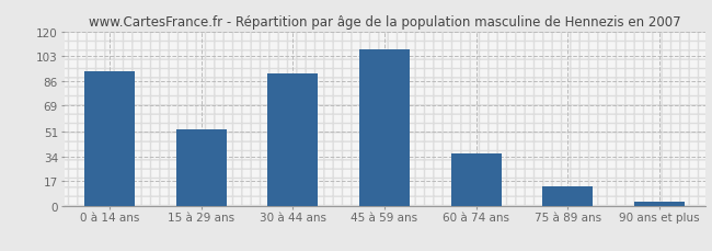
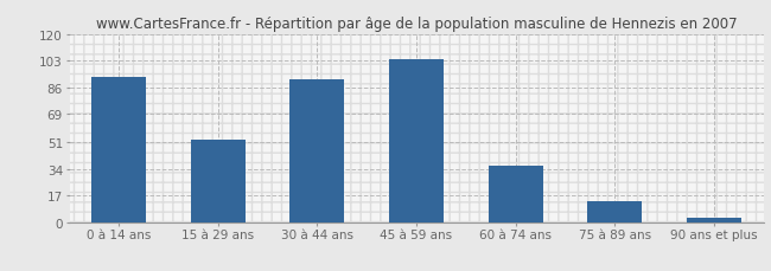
45 à 59 ans: 108 -> 104
